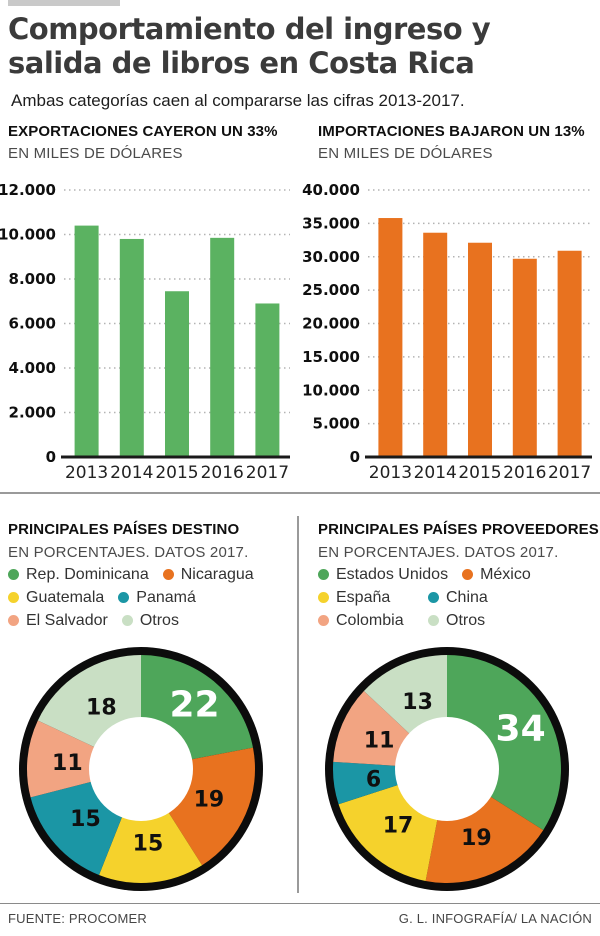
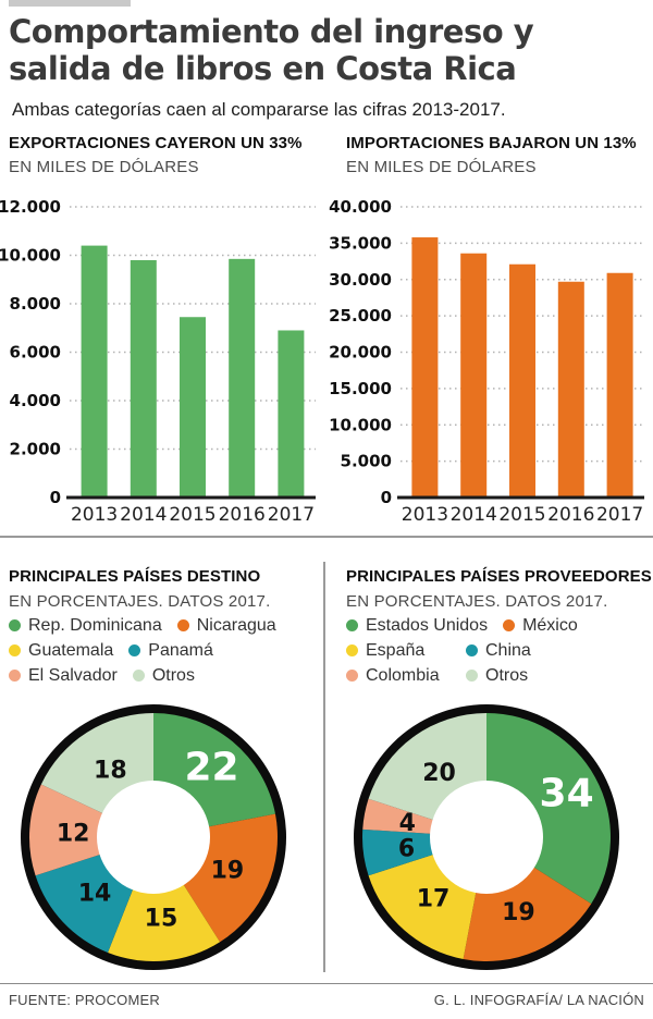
PRINCIPALES PAÍSES DESTINO/Panamá: 15 -> 14
PRINCIPALES PAÍSES DESTINO/El Salvador: 11 -> 12
PRINCIPALES PAÍSES PROVEEDORES/Colombia: 11 -> 4
PRINCIPALES PAÍSES PROVEEDORES/Otros: 13 -> 20
